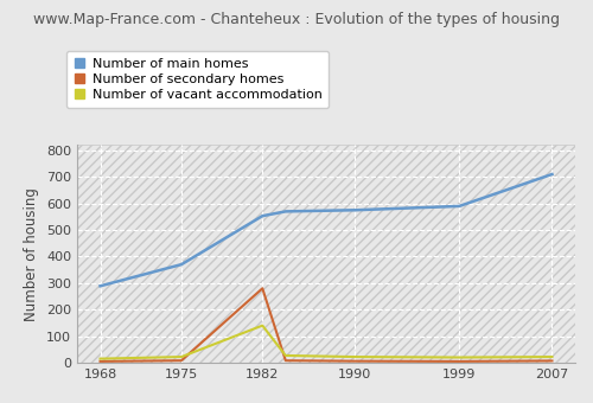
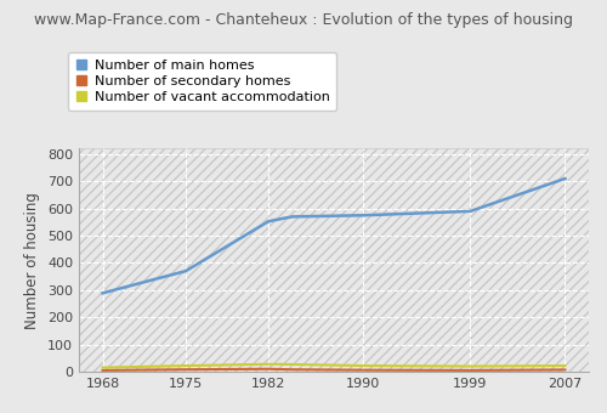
Number of secondary homes/1982: 280 -> 10
Number of vacant accommodation/1982: 140 -> 28
